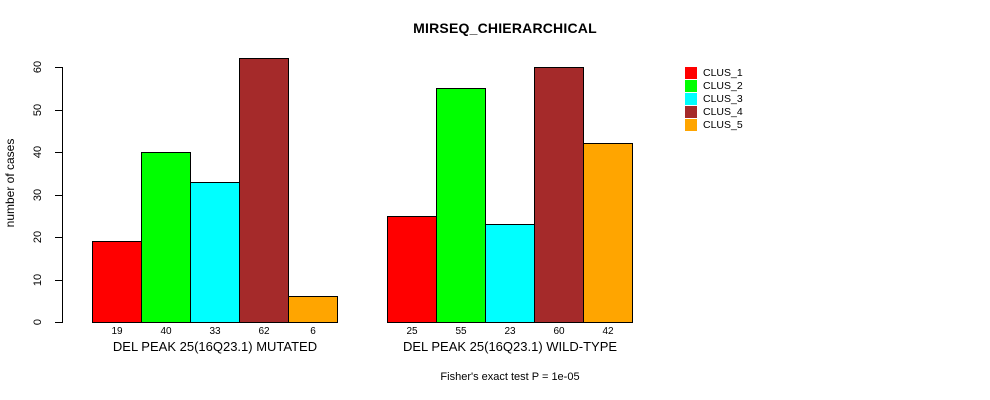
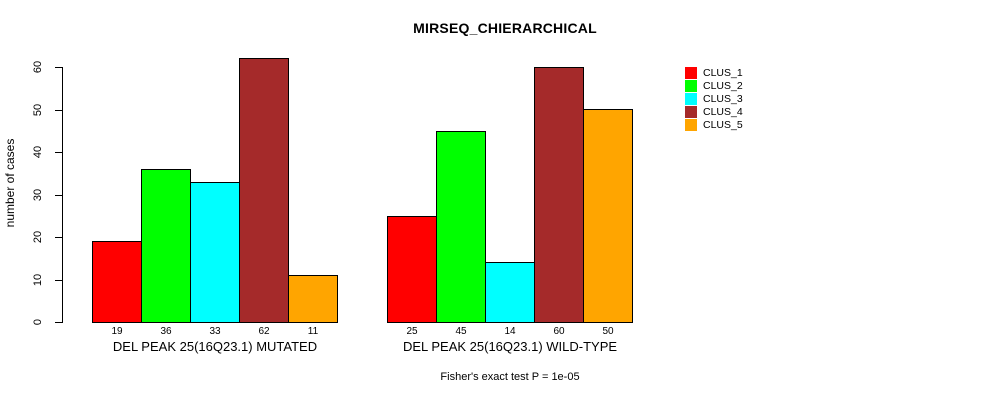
CLUS_2/DEL PEAK 25(16Q23.1) MUTATED: 40 -> 36
CLUS_5/DEL PEAK 25(16Q23.1) MUTATED: 6 -> 11
CLUS_2/DEL PEAK 25(16Q23.1) WILD-TYPE: 55 -> 45
CLUS_3/DEL PEAK 25(16Q23.1) WILD-TYPE: 23 -> 14
CLUS_5/DEL PEAK 25(16Q23.1) WILD-TYPE: 42 -> 50
